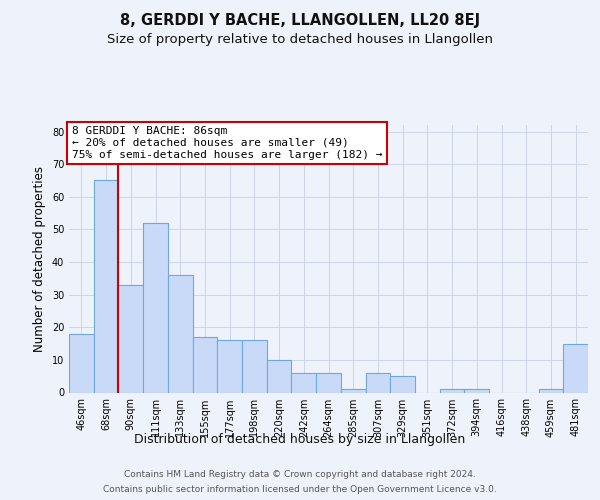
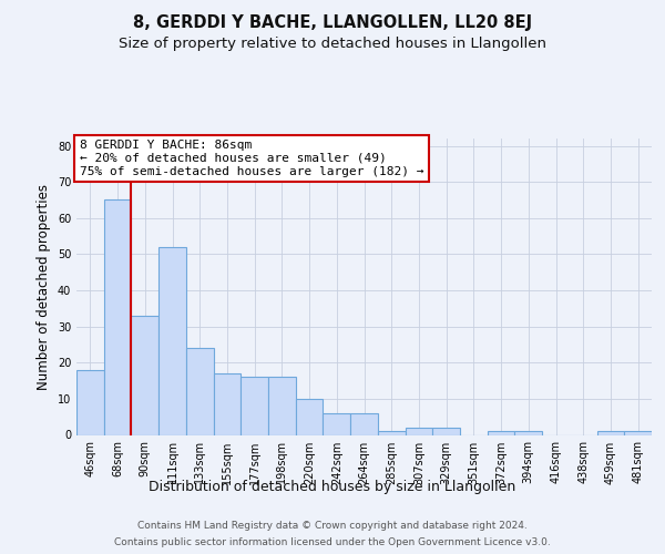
133sqm: 36 -> 24
307sqm: 6 -> 2
329sqm: 5 -> 2
481sqm: 15 -> 1
